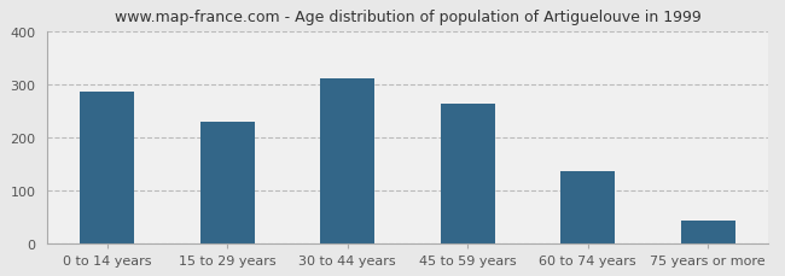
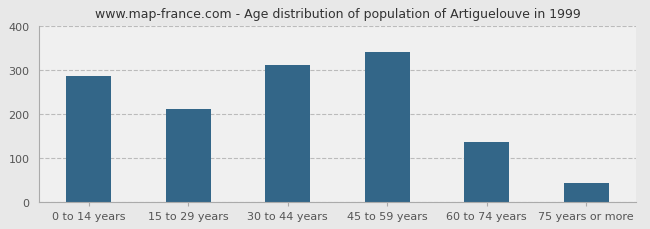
15 to 29 years: 228 -> 210
45 to 59 years: 263 -> 340
